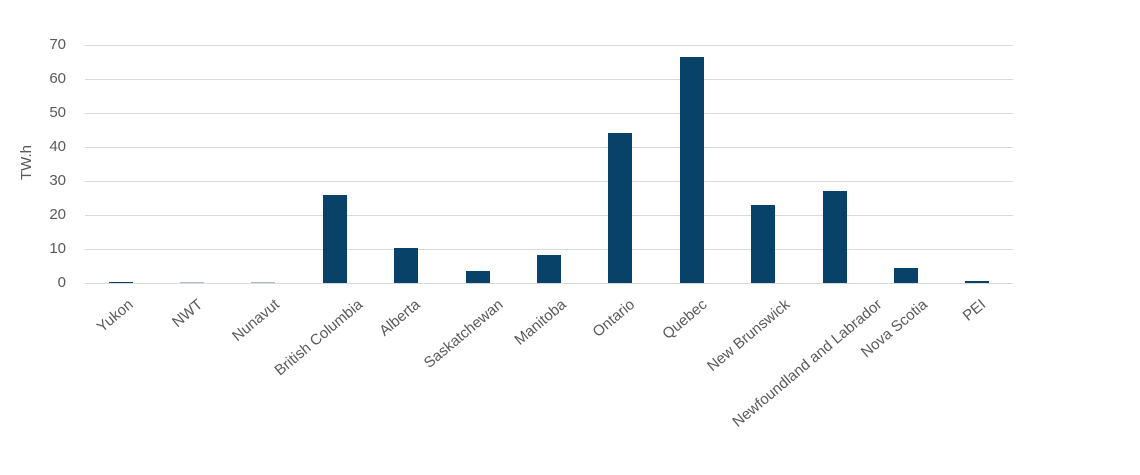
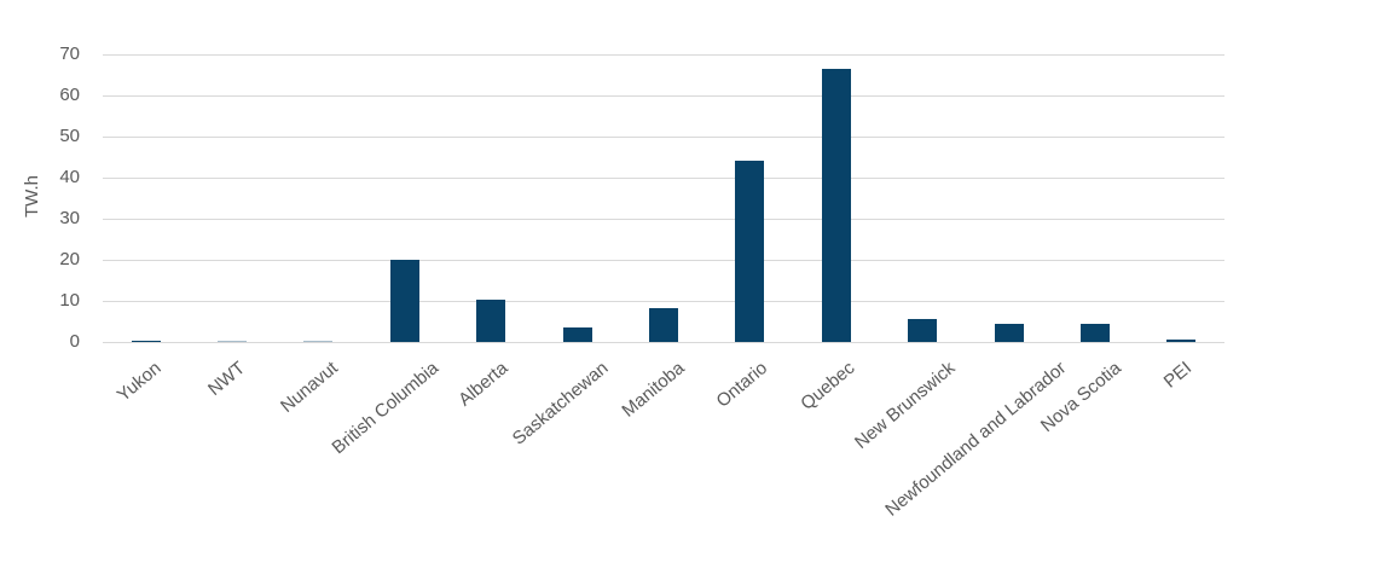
British Columbia: 26 -> 20
New Brunswick: 23 -> 6
Newfoundland and Labrador: 27 -> 4
